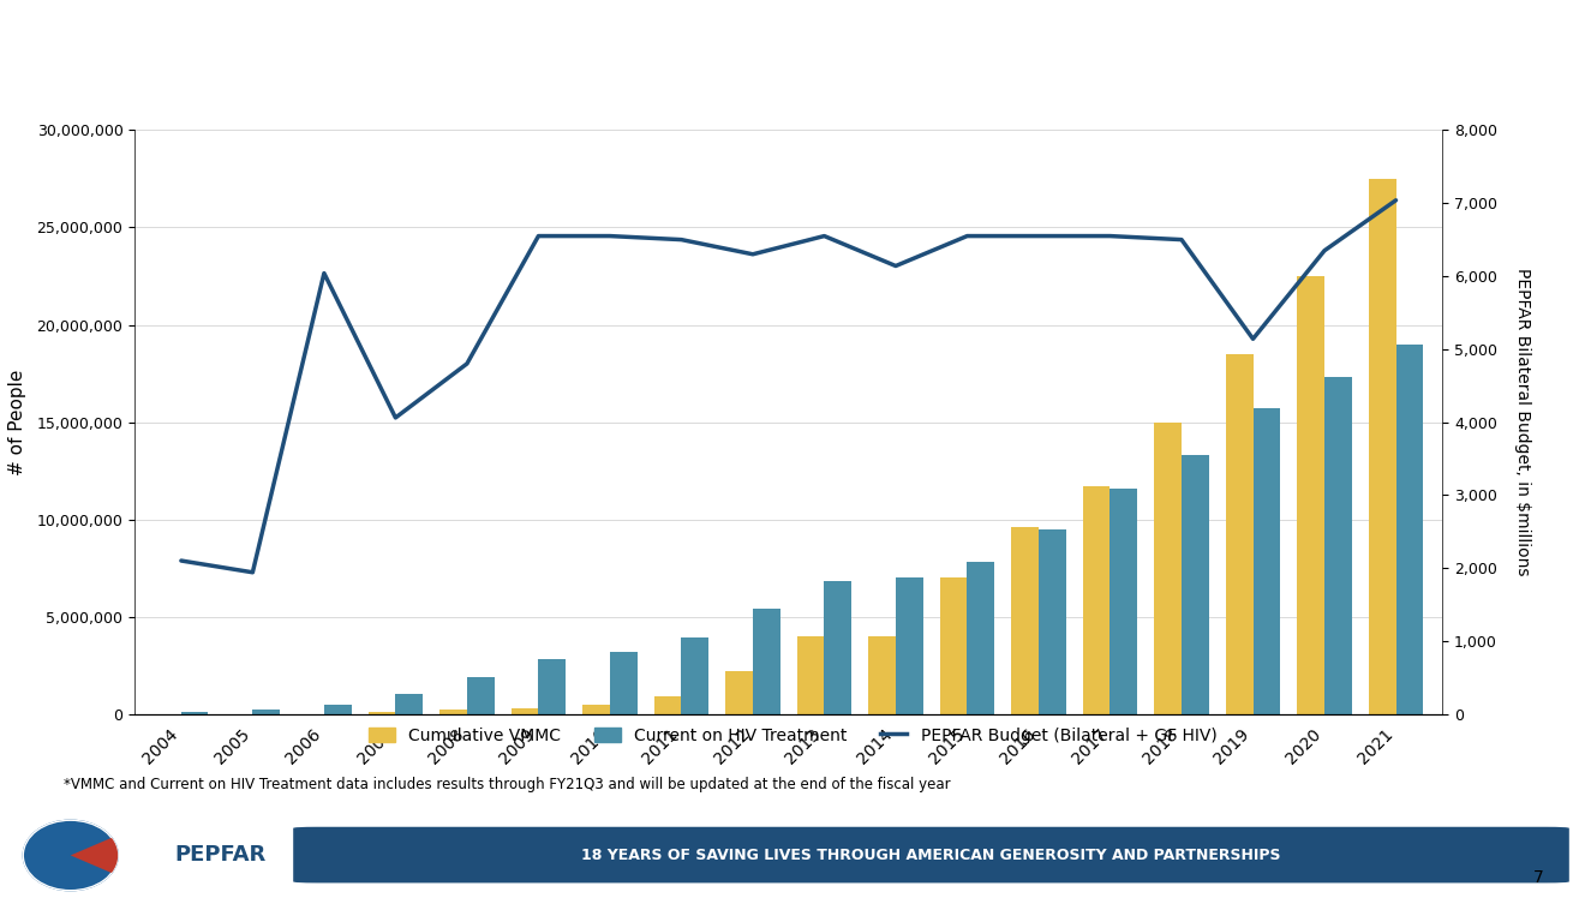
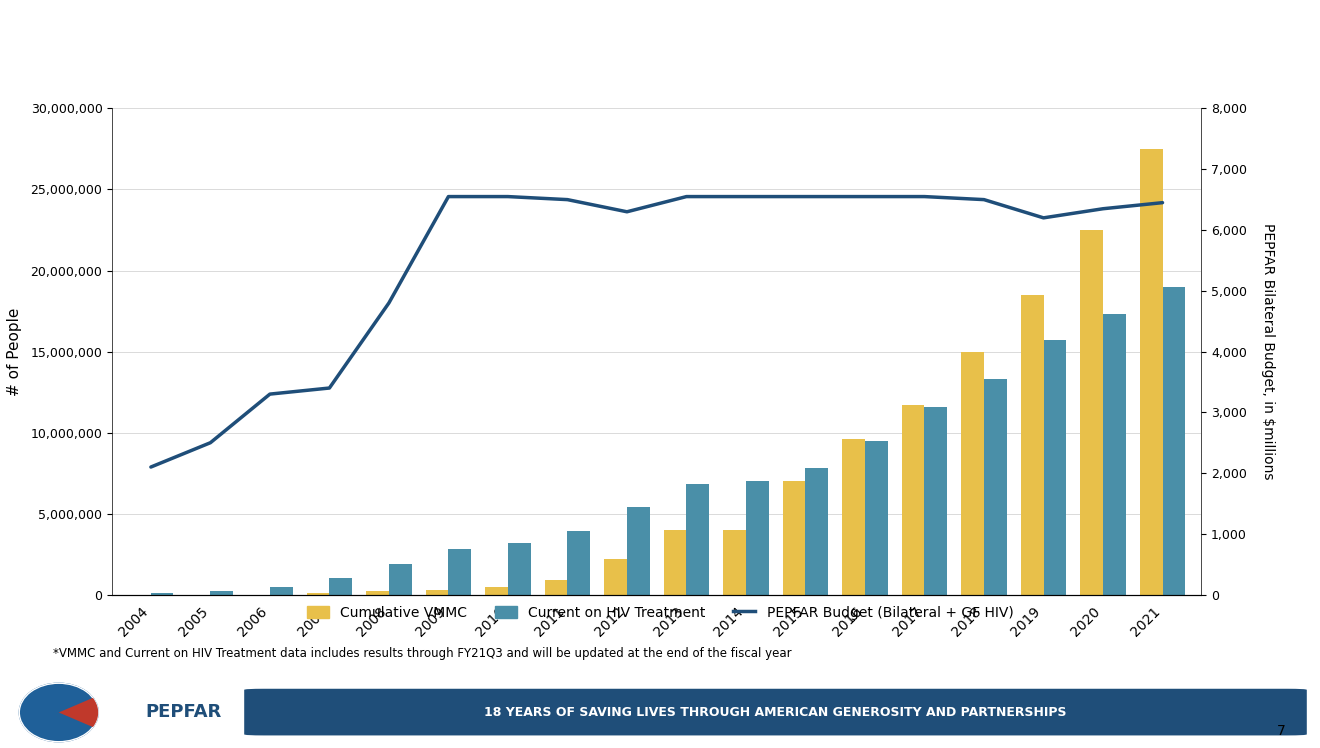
PEPFAR Budget (Bilateral + GF HIV)/2005: 1,940 -> 2,500
PEPFAR Budget (Bilateral + GF HIV)/2006: 6,040 -> 3,300
PEPFAR Budget (Bilateral + GF HIV)/2007: 4,060 -> 3,400
PEPFAR Budget (Bilateral + GF HIV)/2014: 6,140 -> 6,550
PEPFAR Budget (Bilateral + GF HIV)/2019: 5,140 -> 6,200
PEPFAR Budget (Bilateral + GF HIV)/2021: 7,040 -> 6,450
